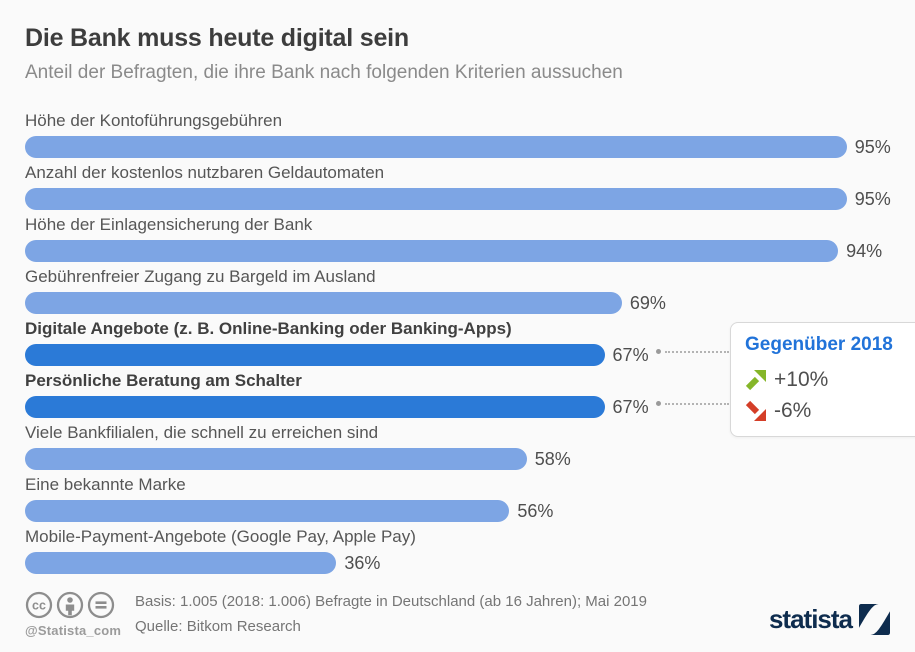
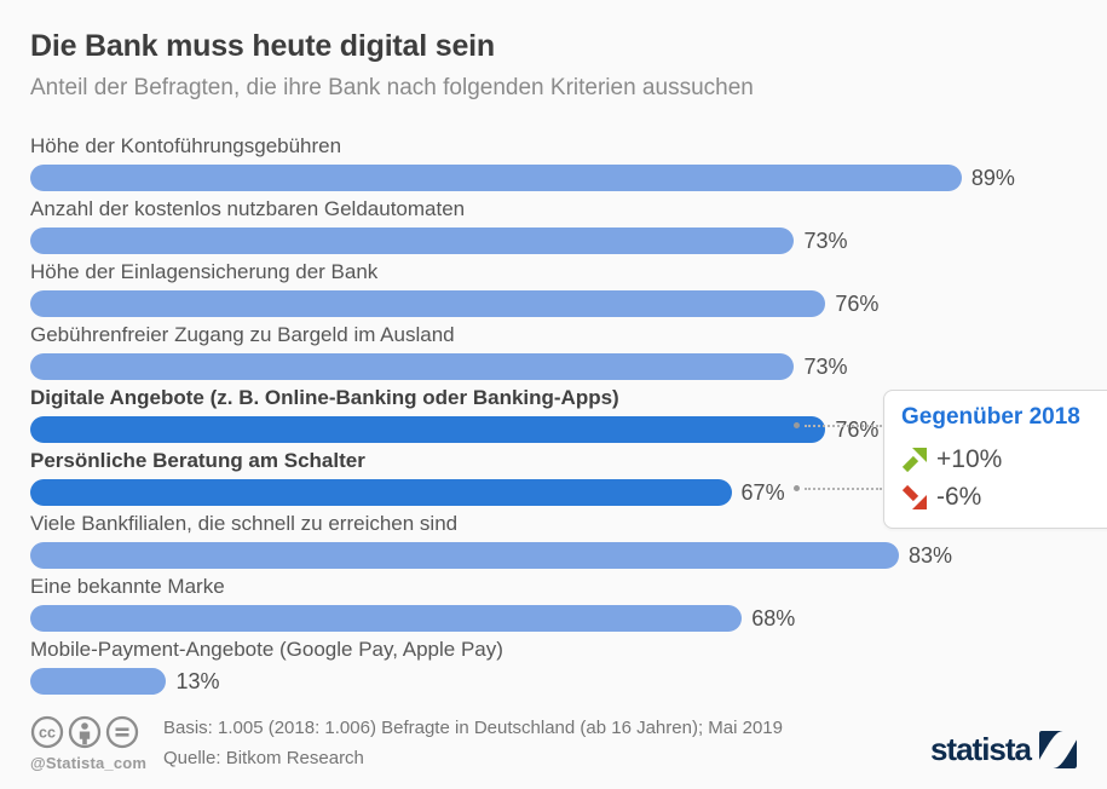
Höhe der Kontoführungsgebühren: 95% -> 89%
Anzahl der kostenlos nutzbaren Geldautomaten: 95% -> 73%
Höhe der Einlagensicherung der Bank: 94% -> 76%
Gebührenfreier Zugang zu Bargeld im Ausland: 69% -> 73%
Digitale Angebote (z. B. Online-Banking oder Banking-Apps): 67% -> 76%
Viele Bankfilialen, die schnell zu erreichen sind: 58% -> 83%
Eine bekannte Marke: 56% -> 68%
Mobile-Payment-Angebote (Google Pay, Apple Pay): 36% -> 13%
